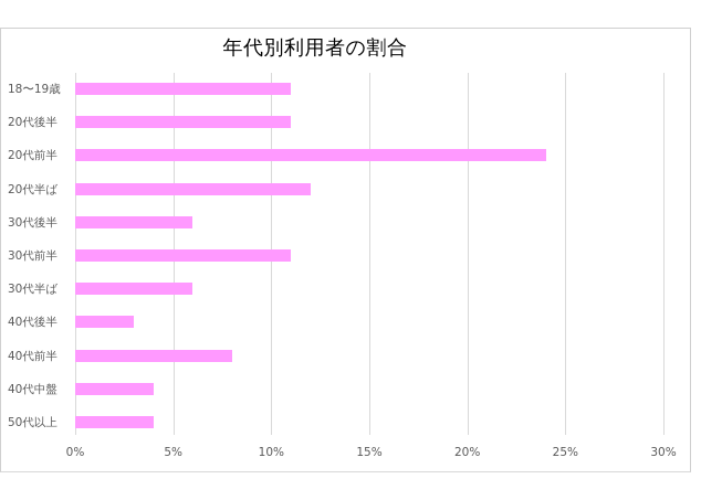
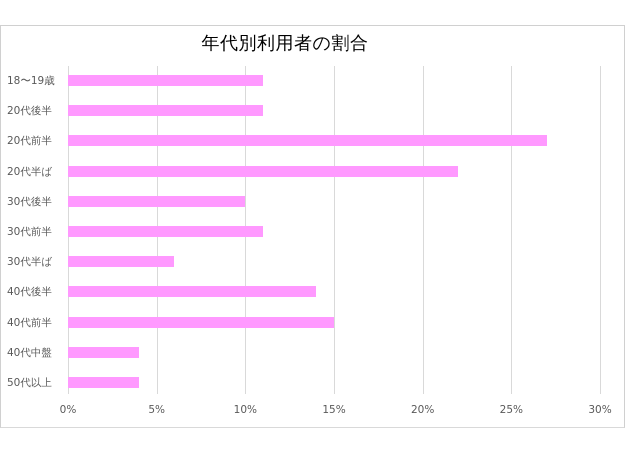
20代前半: 24% -> 27%
20代半ば: 12% -> 22%
30代後半: 6% -> 10%
40代後半: 3% -> 14%
40代前半: 8% -> 15%
